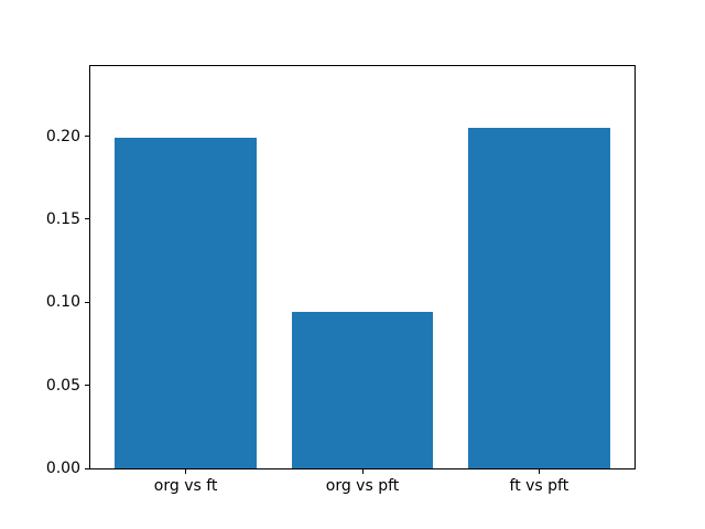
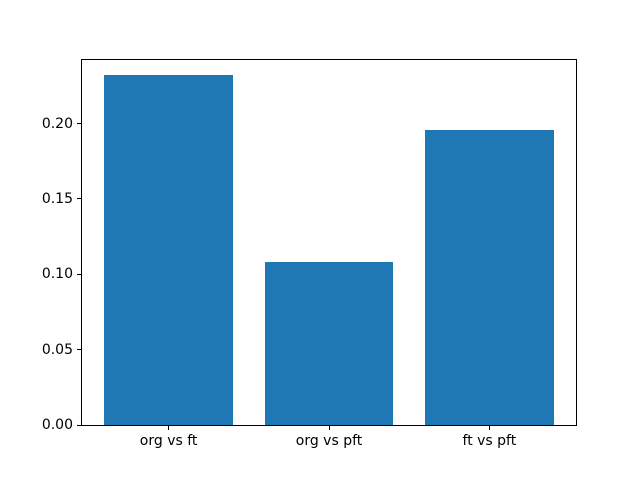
org vs ft: 0.199 -> 0.232
org vs pft: 0.094 -> 0.108
ft vs pft: 0.205 -> 0.196
